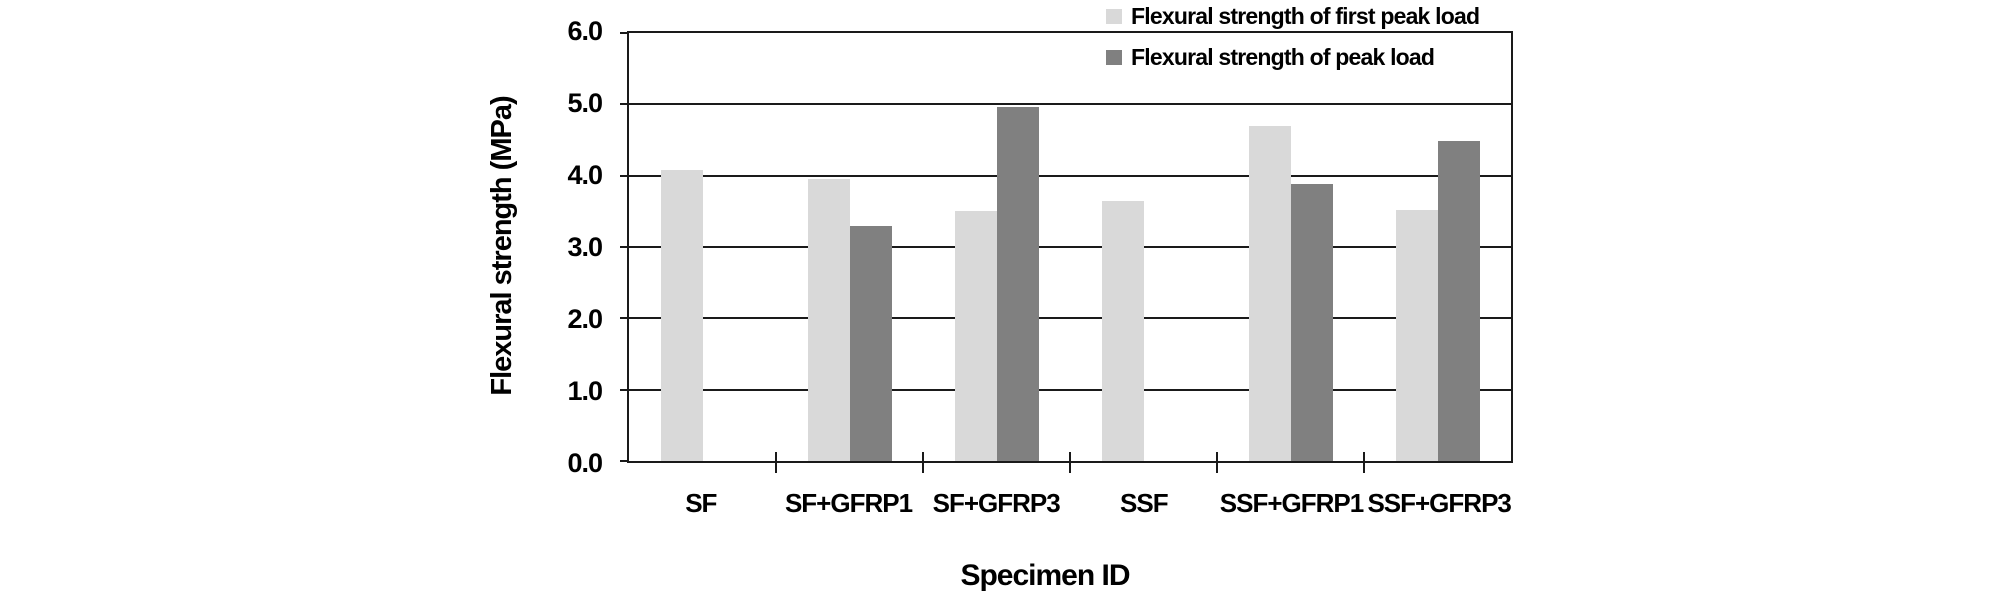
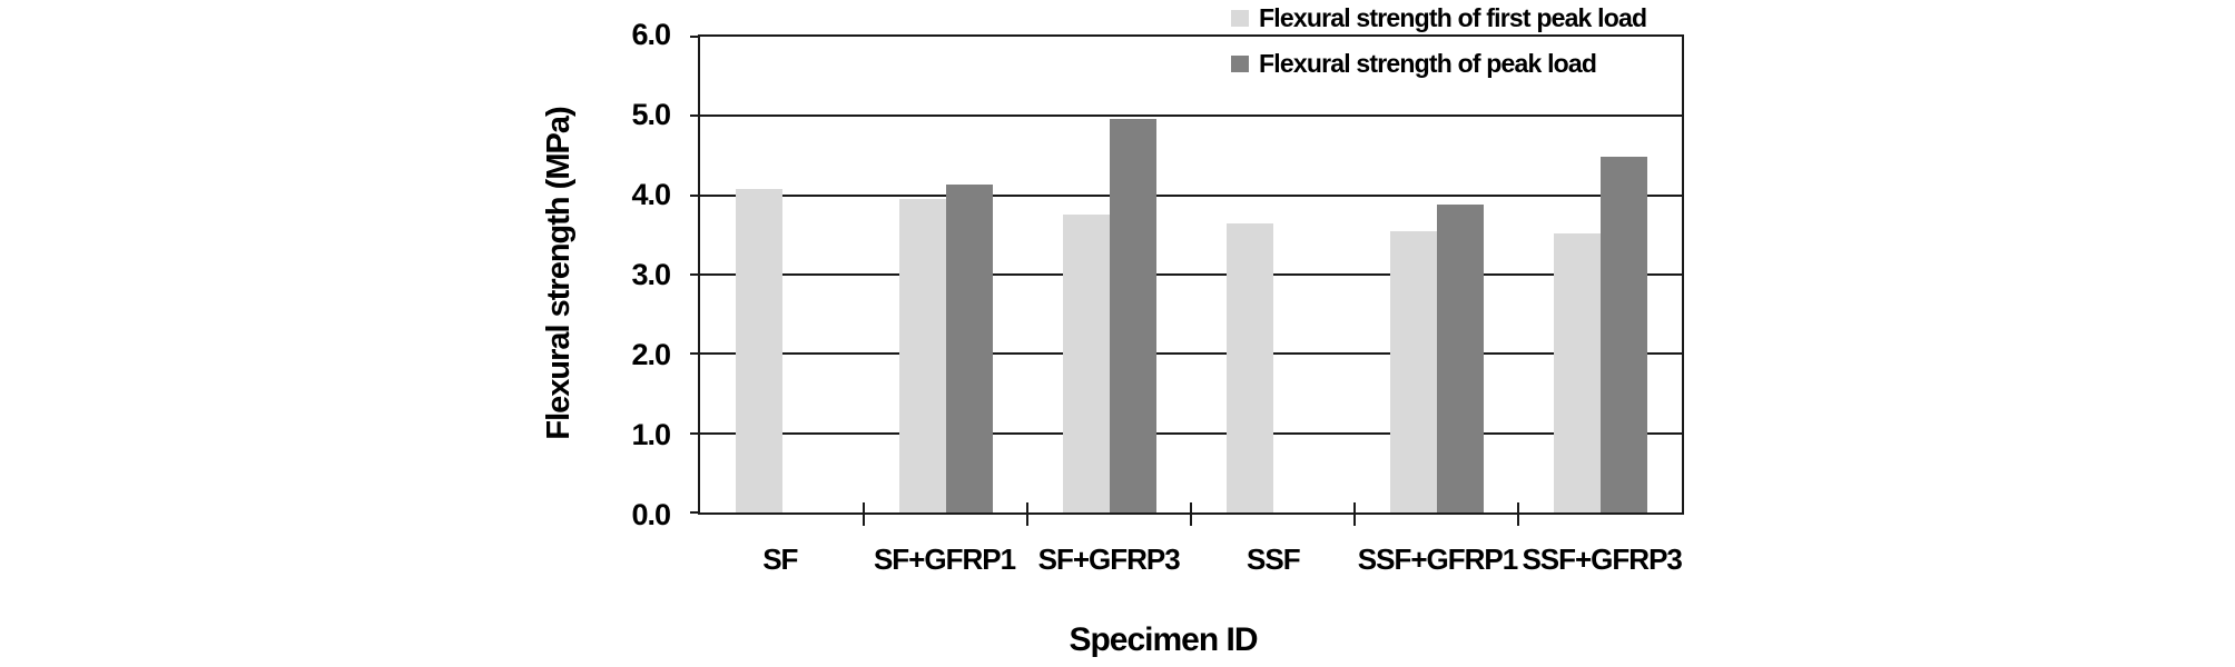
Flexural strength of peak load/SF+GFRP1: 3.3 -> 4.1
Flexural strength of first peak load/SF+GFRP3: 3.5 -> 3.8
Flexural strength of first peak load/SSF+GFRP1: 4.7 -> 3.5
